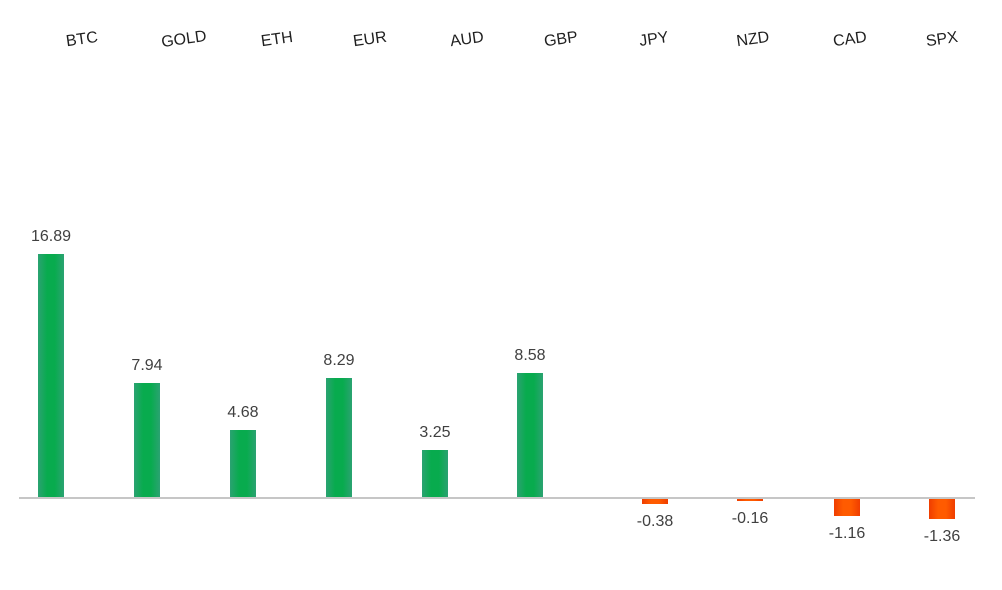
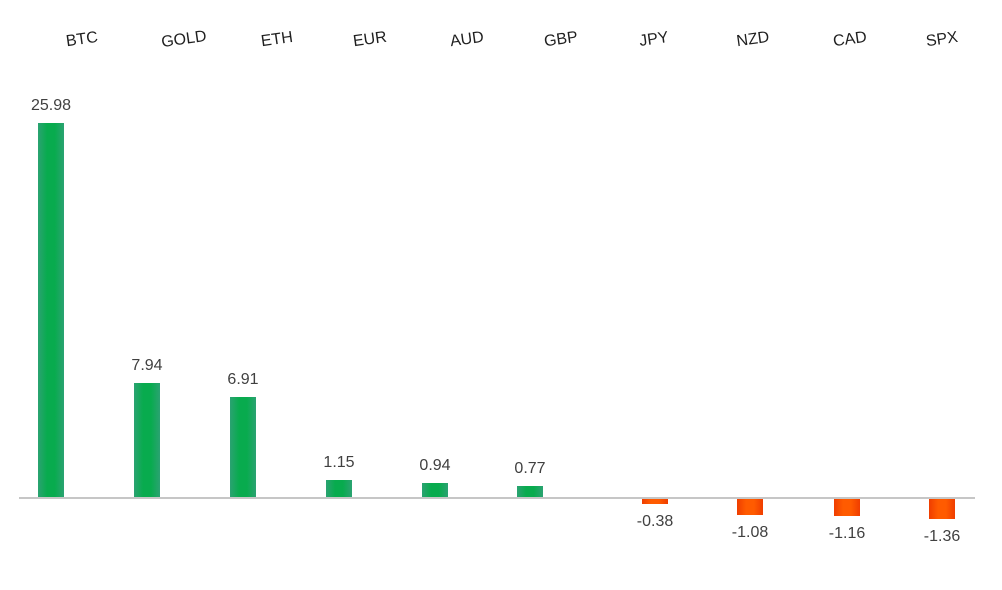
BTC: 16.89 -> 25.98
ETH: 4.68 -> 6.91
EUR: 8.29 -> 1.15
AUD: 3.25 -> 0.94
GBP: 8.58 -> 0.77
NZD: -0.16 -> -1.08
